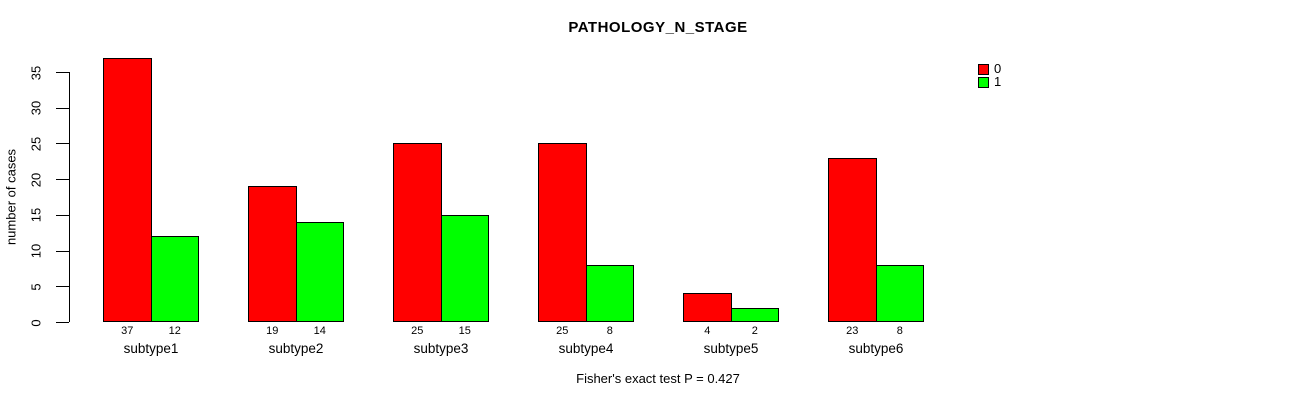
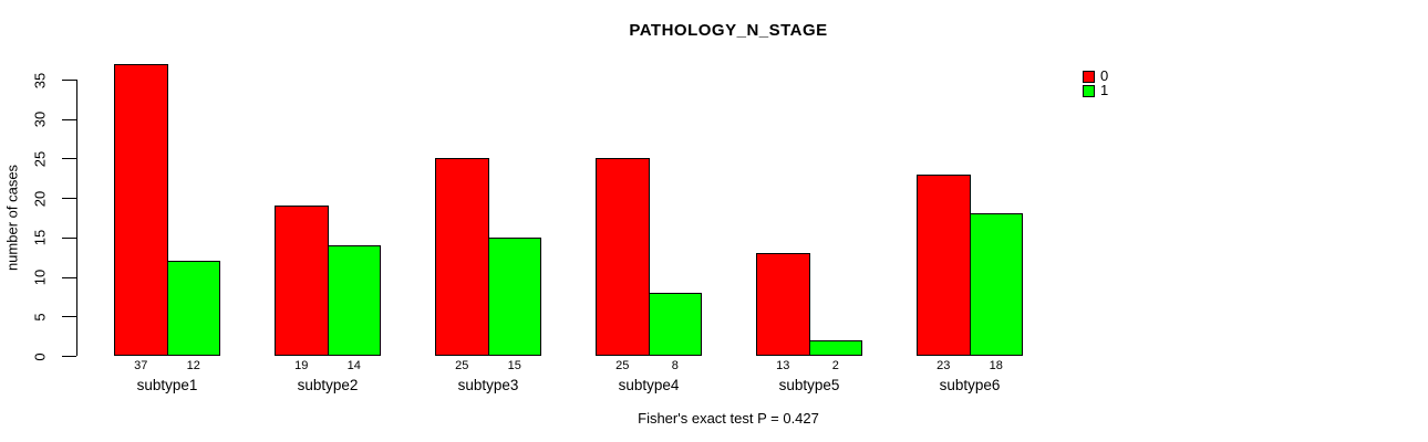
0/subtype5: 4 -> 13
1/subtype6: 8 -> 18
